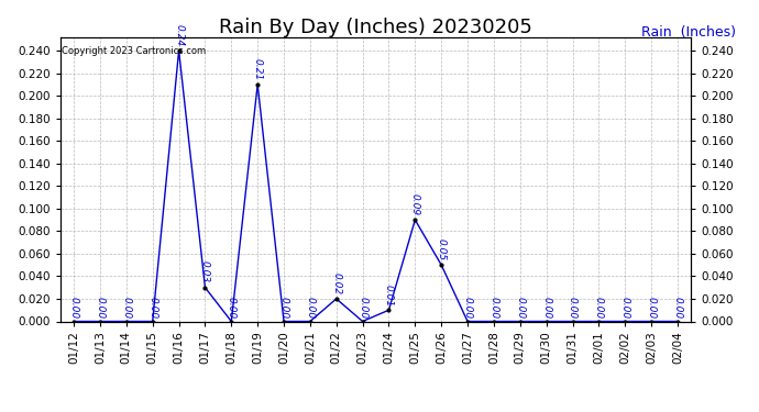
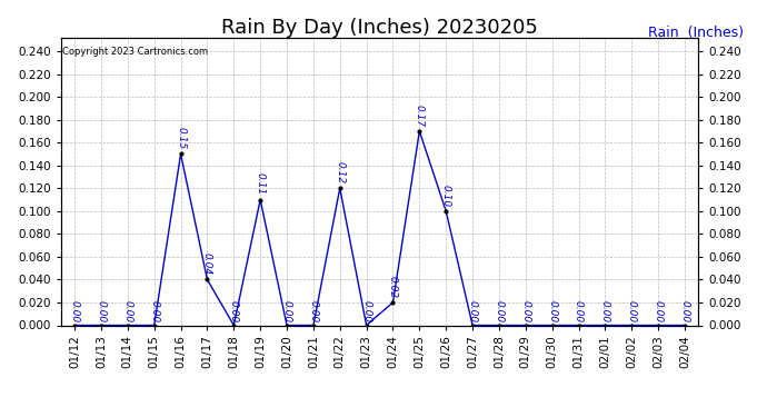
01/16: 0.24 -> 0.15
01/17: 0.03 -> 0.04
01/19: 0.21 -> 0.11
01/22: 0.02 -> 0.12
01/24: 0.01 -> 0.02
01/25: 0.09 -> 0.17
01/26: 0.05 -> 0.10
